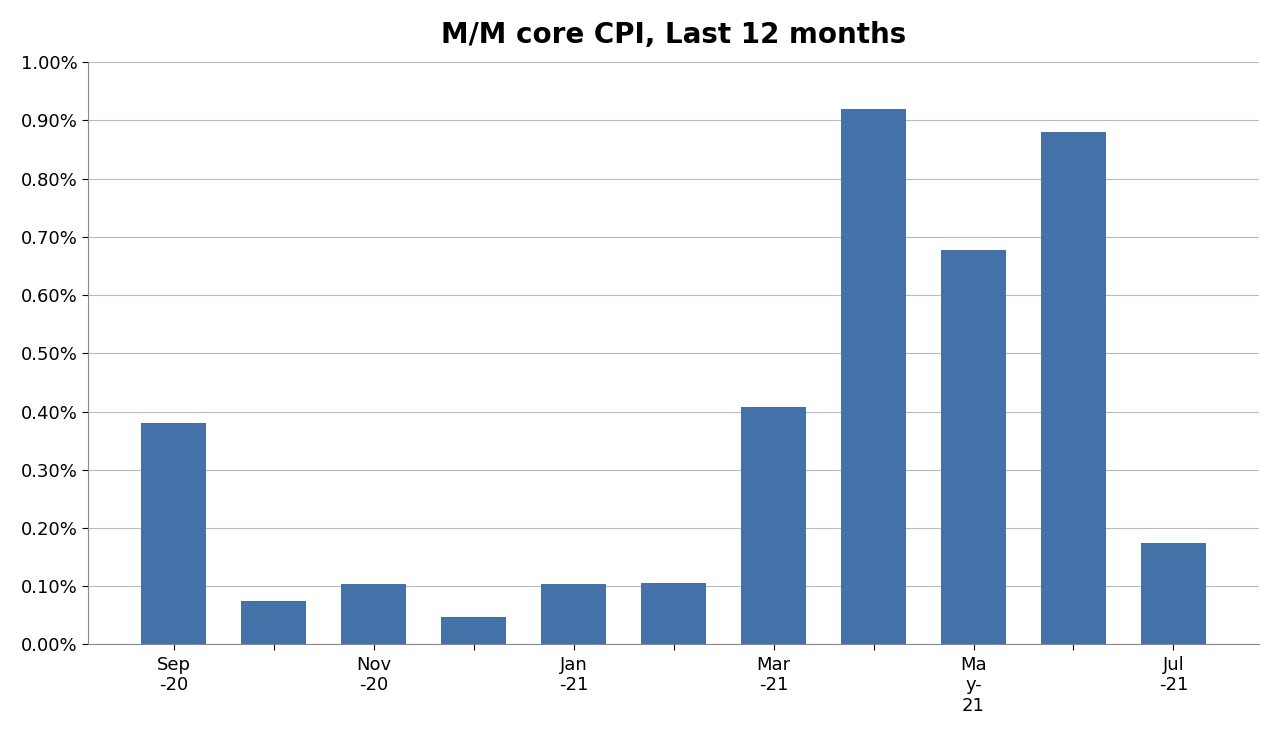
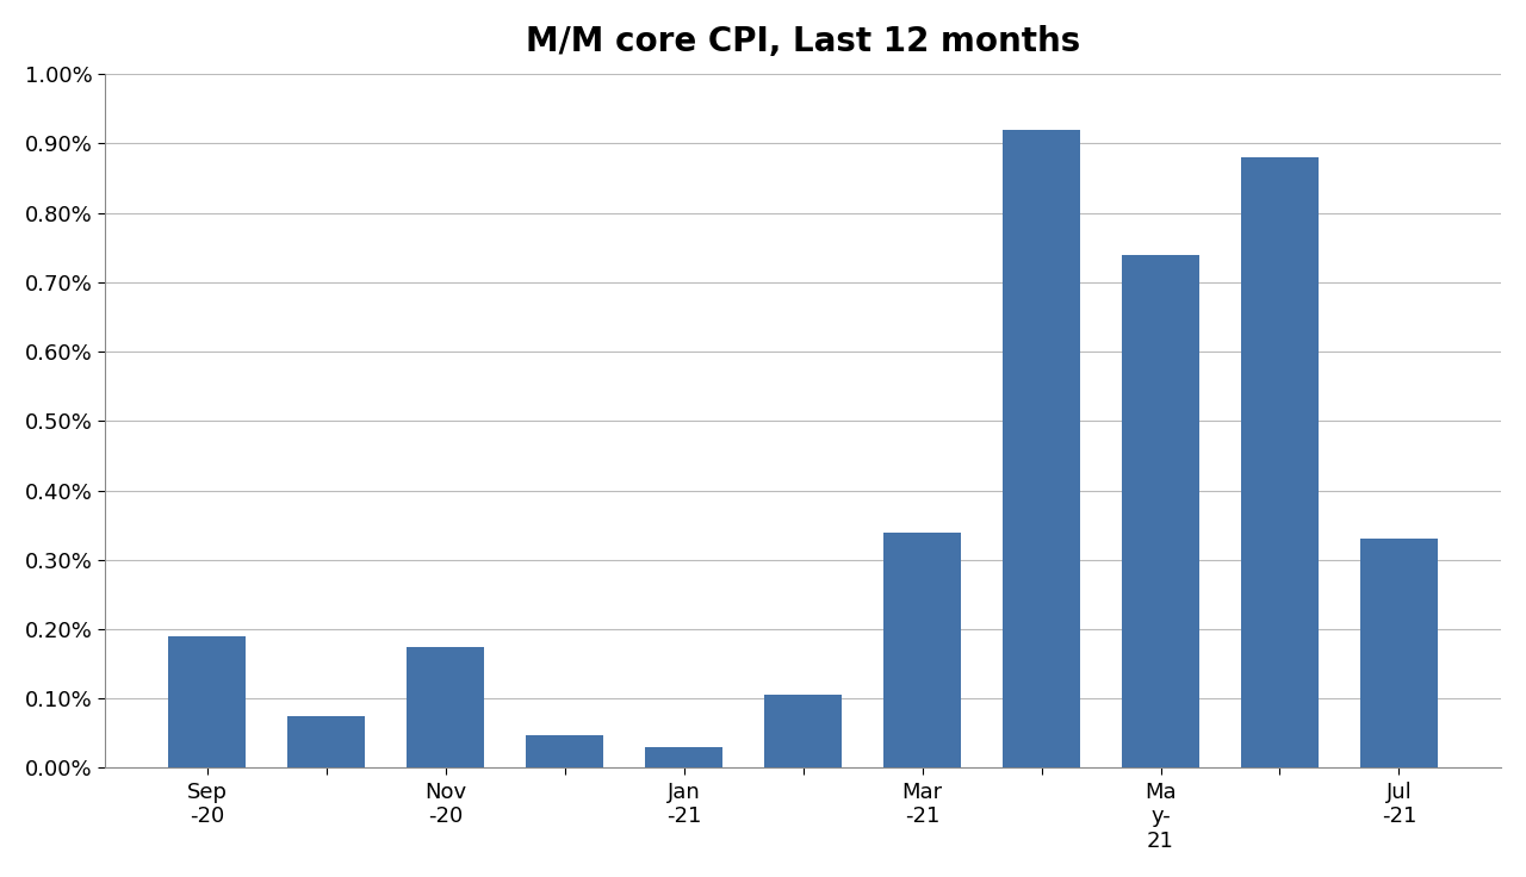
Sep -20: 0.380% -> 0.190%
Nov -20: 0.104% -> 0.175%
Jan -21: 0.104% -> 0.030%
Mar -21: 0.408% -> 0.340%
Ma y- 21: 0.678% -> 0.740%
Jul -21: 0.174% -> 0.330%
